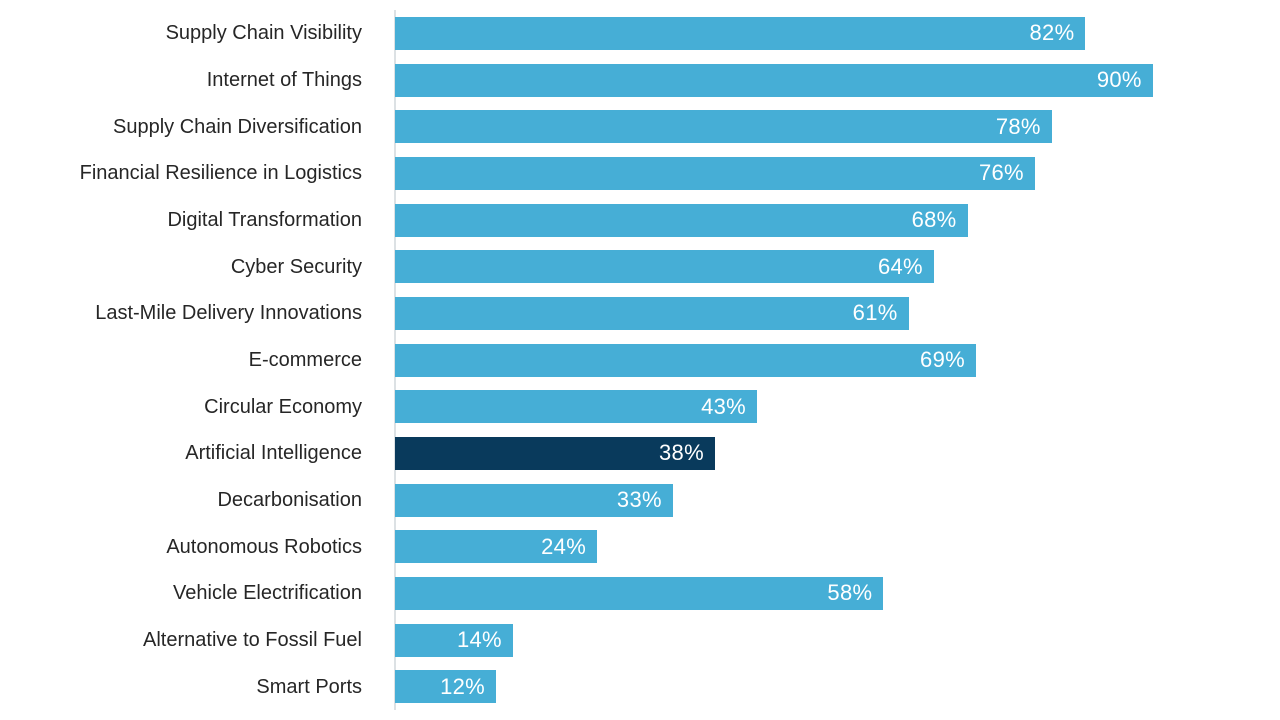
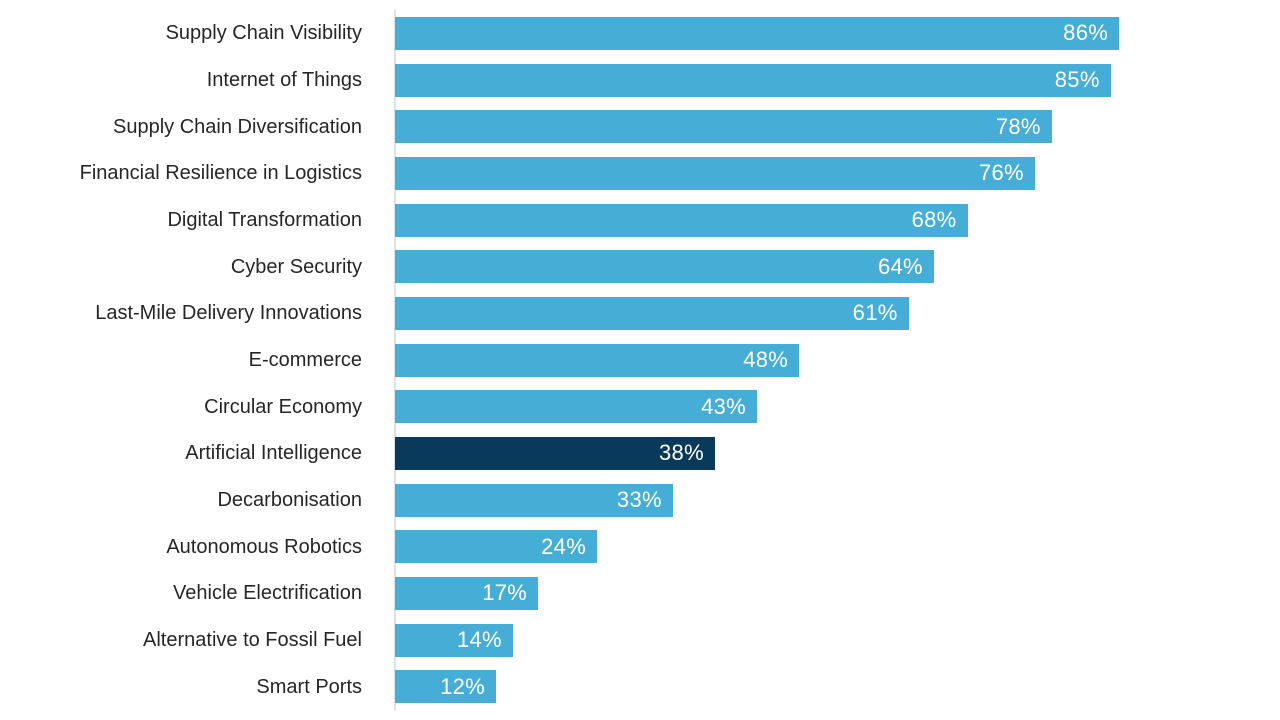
Supply Chain Visibility: 82% -> 86%
Internet of Things: 90% -> 85%
E-commerce: 69% -> 48%
Vehicle Electrification: 58% -> 17%
